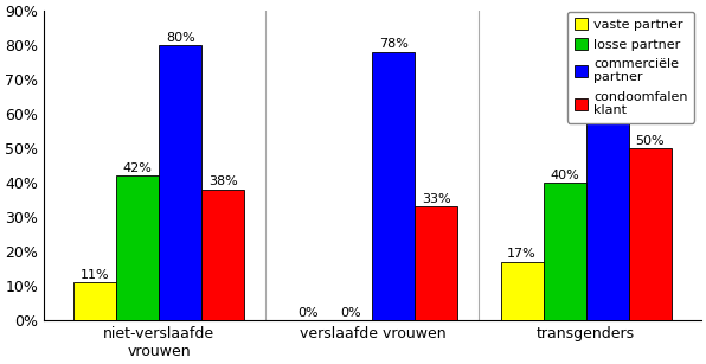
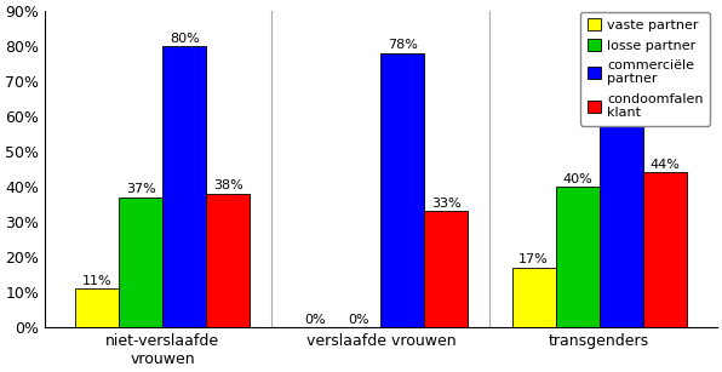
losse partner/niet-verslaafde vrouwen: 42% -> 37%
condoomfalen klant/transgenders: 50% -> 44%
